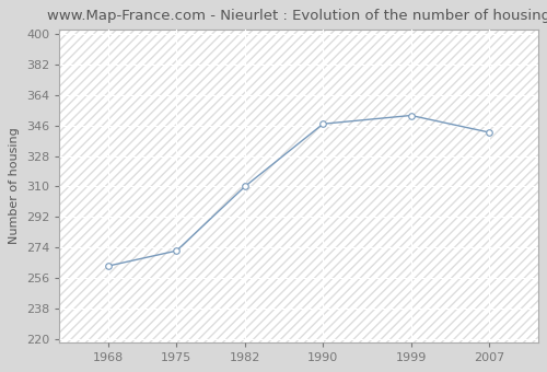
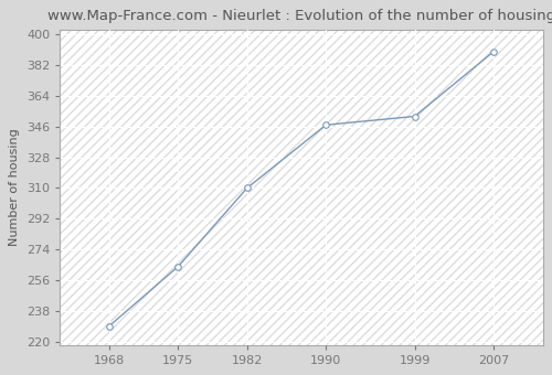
1968: 263 -> 229
1975: 272 -> 264
2007: 342 -> 390
